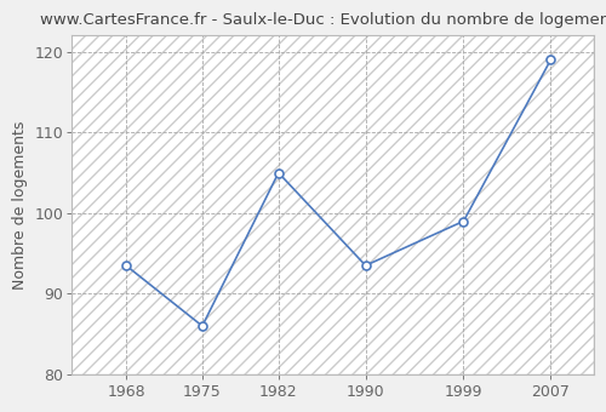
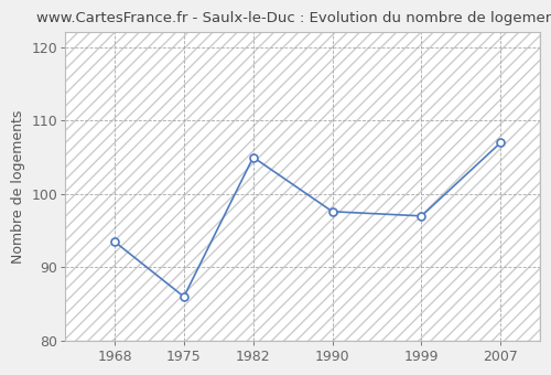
1990: 93.5 -> 97.6
1999: 99.0 -> 97.0
2007: 119.0 -> 107.0
